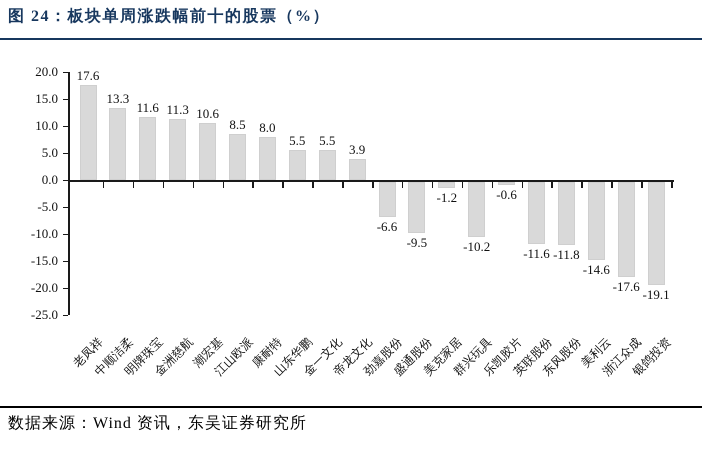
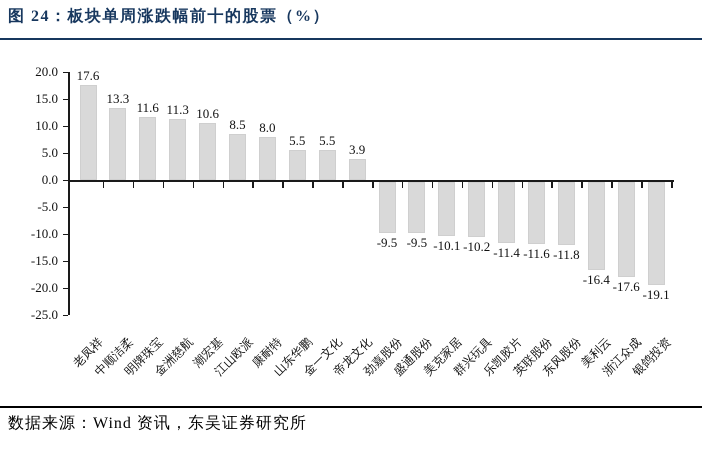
劲嘉股份: -6.6 -> -9.5
美克家居: -1.2 -> -10.1
乐凯胶片: -0.6 -> -11.4
美利云: -14.6 -> -16.4
